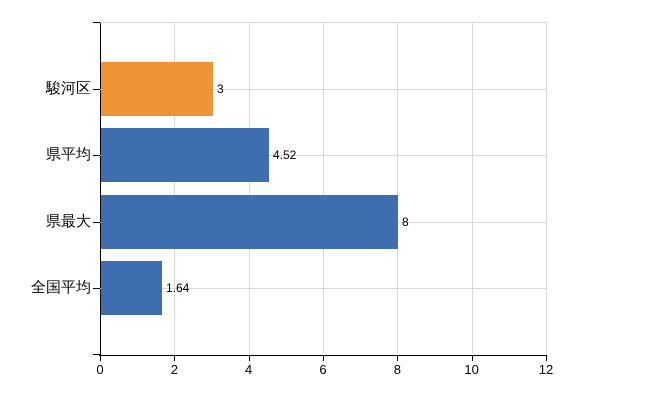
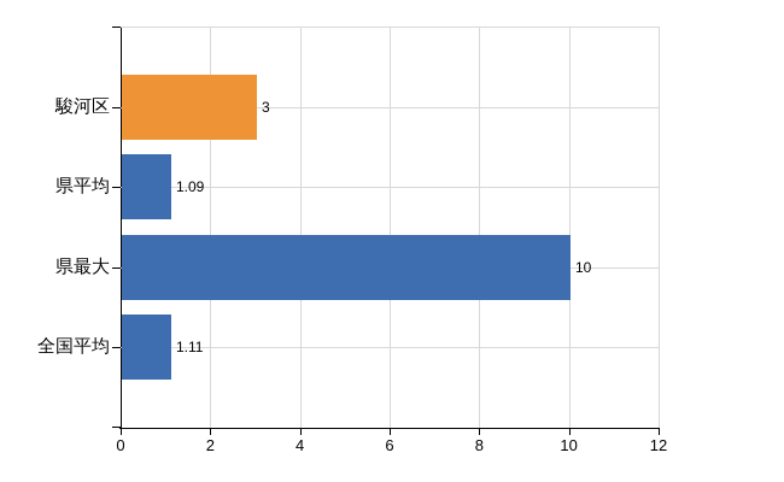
県平均: 4.52 -> 1.09
県最大: 8 -> 10
全国平均: 1.64 -> 1.11
